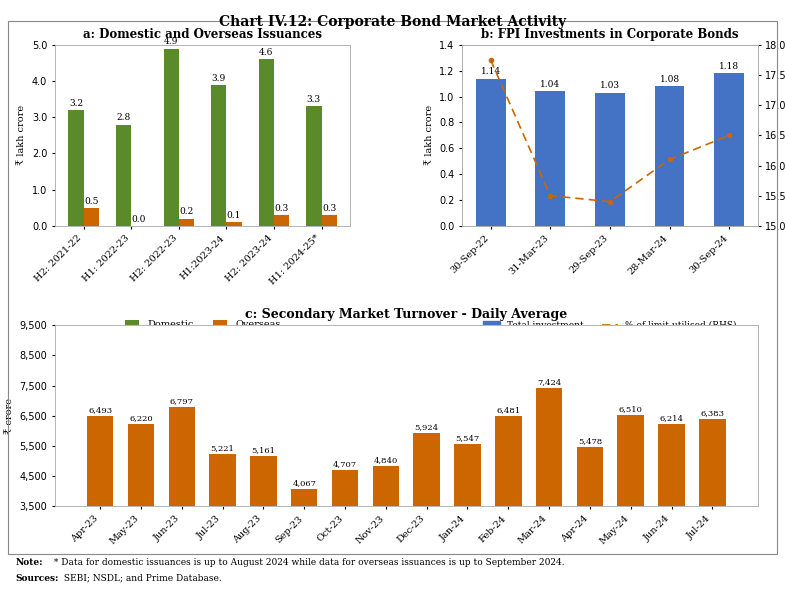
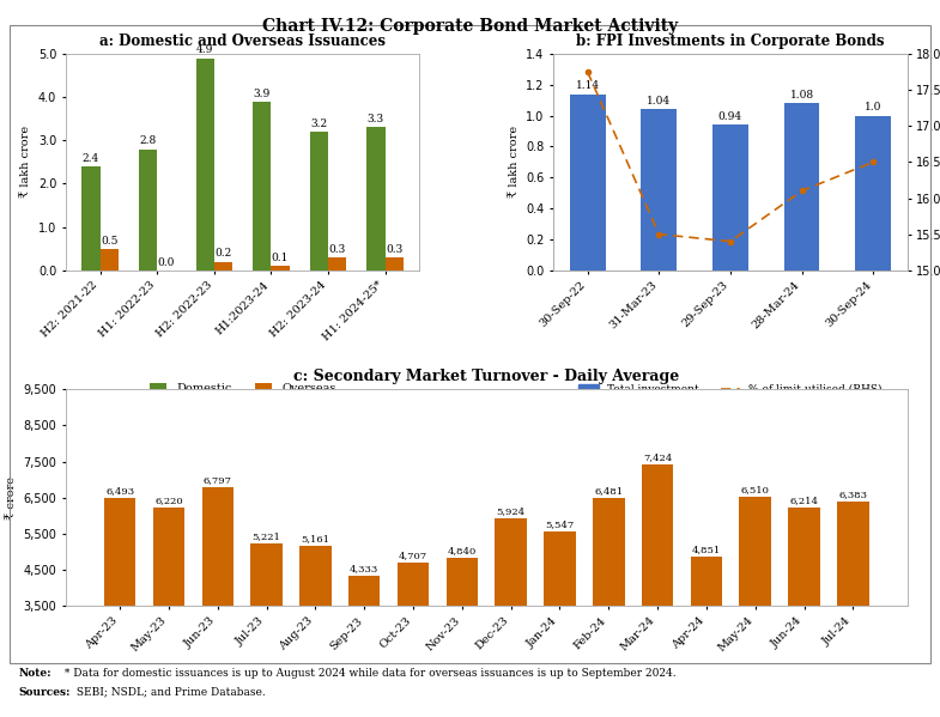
a: Domestic and Overseas Issuances/Domestic/H2: 2021-22: 3.2 -> 2.4
a: Domestic and Overseas Issuances/Domestic/H2: 2023-24: 4.6 -> 3.2
b: FPI Investments in Corporate Bonds/Total investment/29-Sep-23: 1.03 -> 0.94
b: FPI Investments in Corporate Bonds/Total investment/30-Sep-24: 1.18 -> 1.0
c: Secondary Market Turnover - Daily Average/Sep-23: 4,067 -> 4,333
c: Secondary Market Turnover - Daily Average/Apr-24: 5,478 -> 4,851
